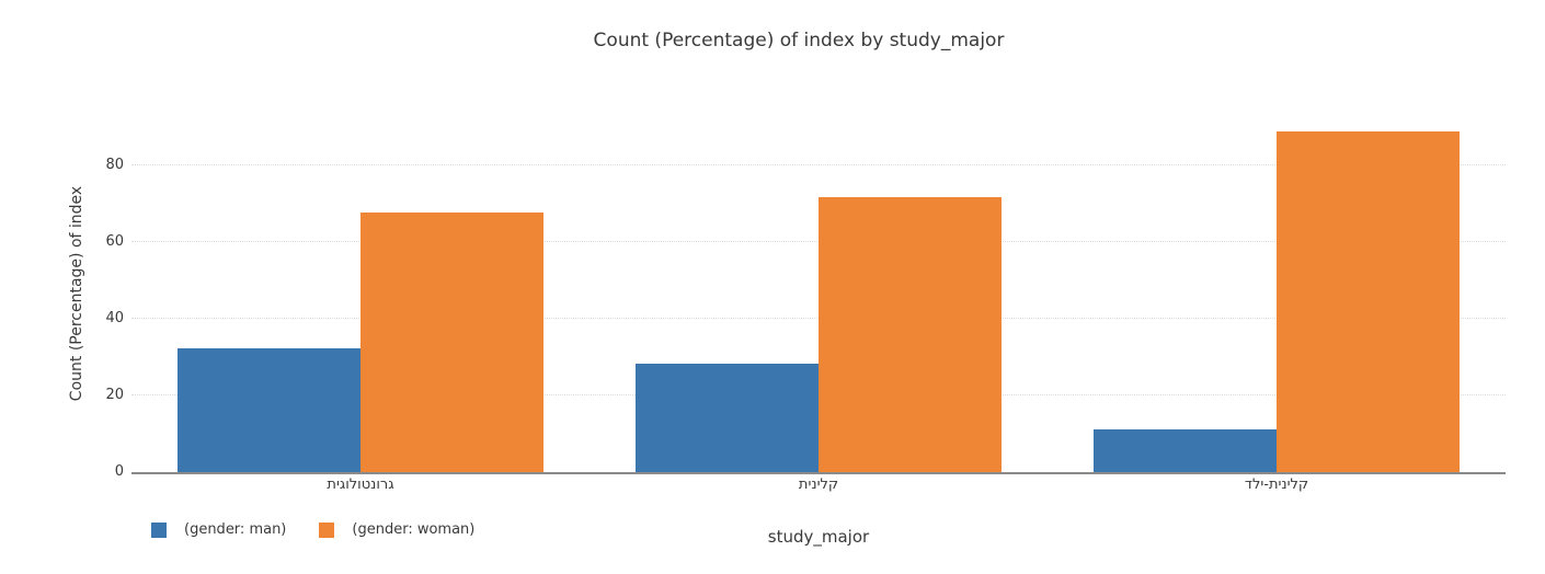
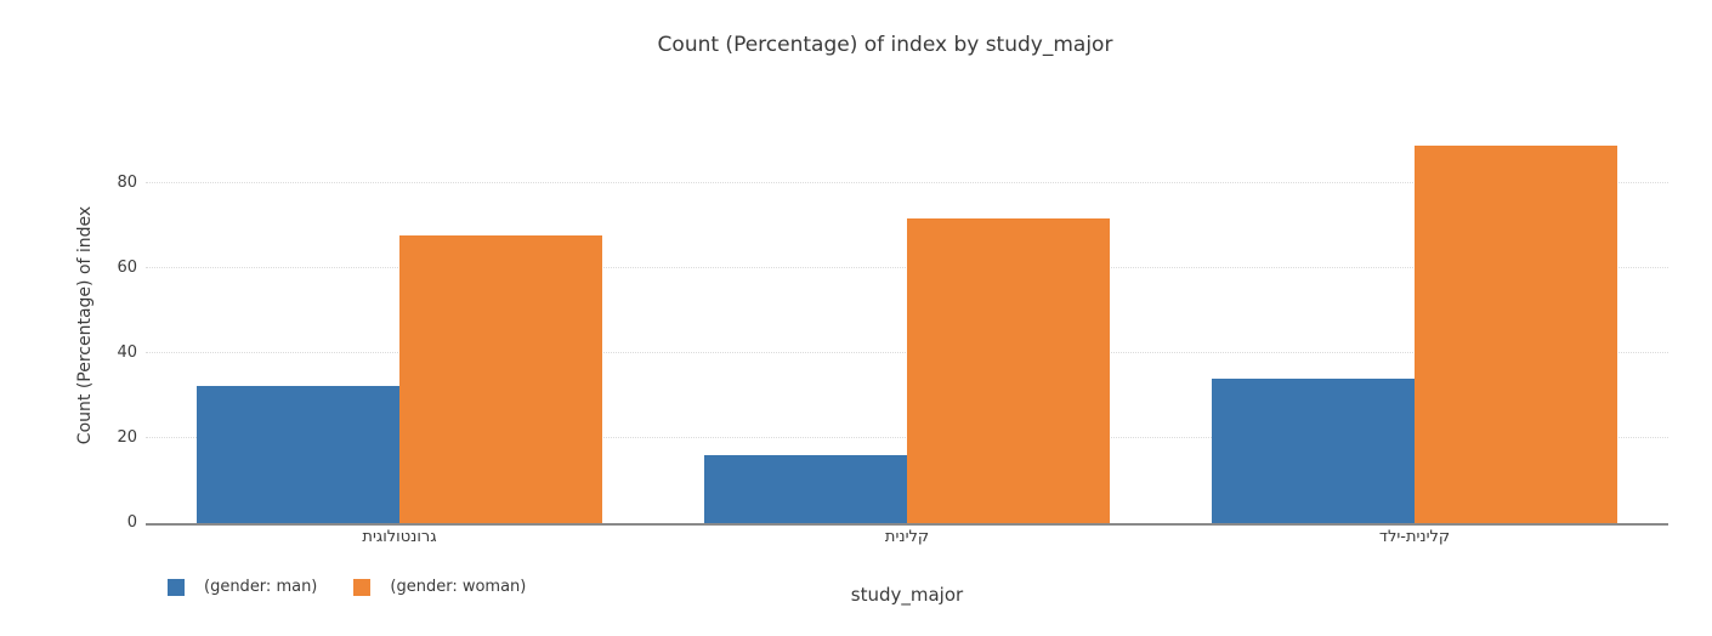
(gender: man)/קלינית: 28 -> 16
(gender: man)/קלינית-ילד: 11 -> 34
